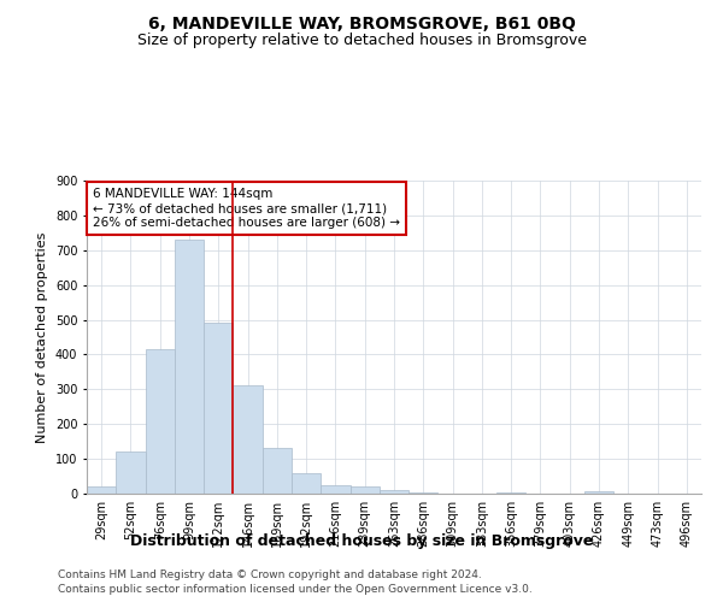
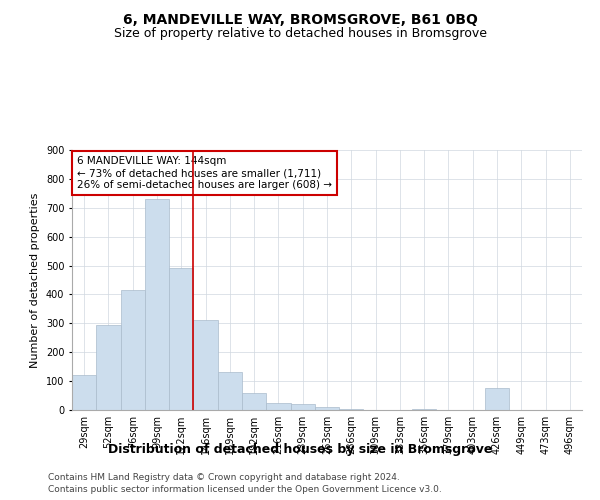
29sqm: 20 -> 120
52sqm: 120 -> 295
426sqm: 8 -> 75
